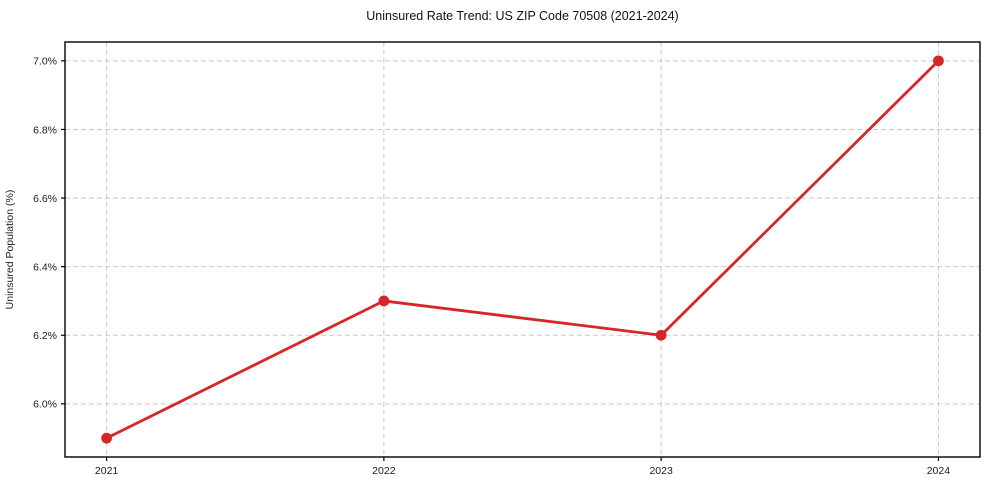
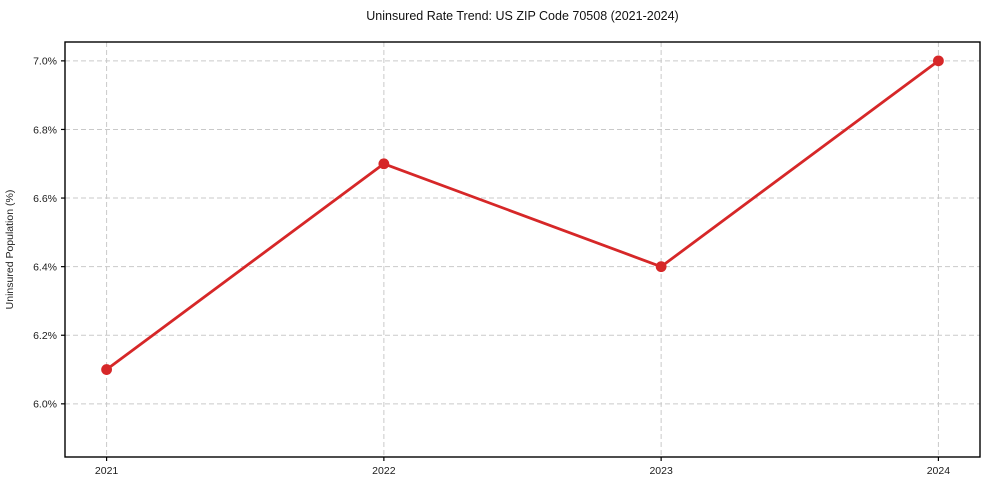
2021: 5.9% -> 6.1%
2022: 6.3% -> 6.7%
2023: 6.2% -> 6.4%
